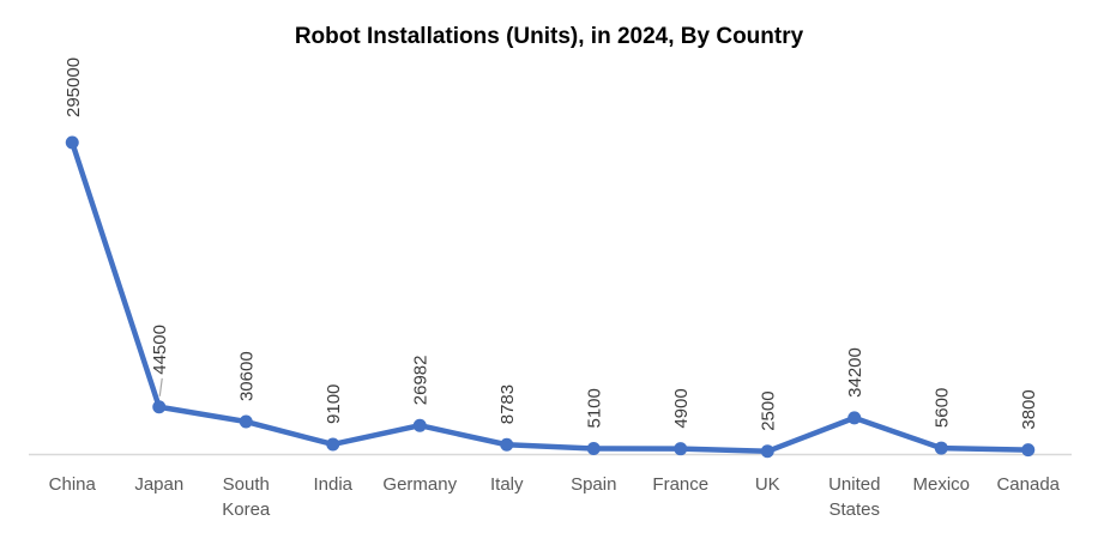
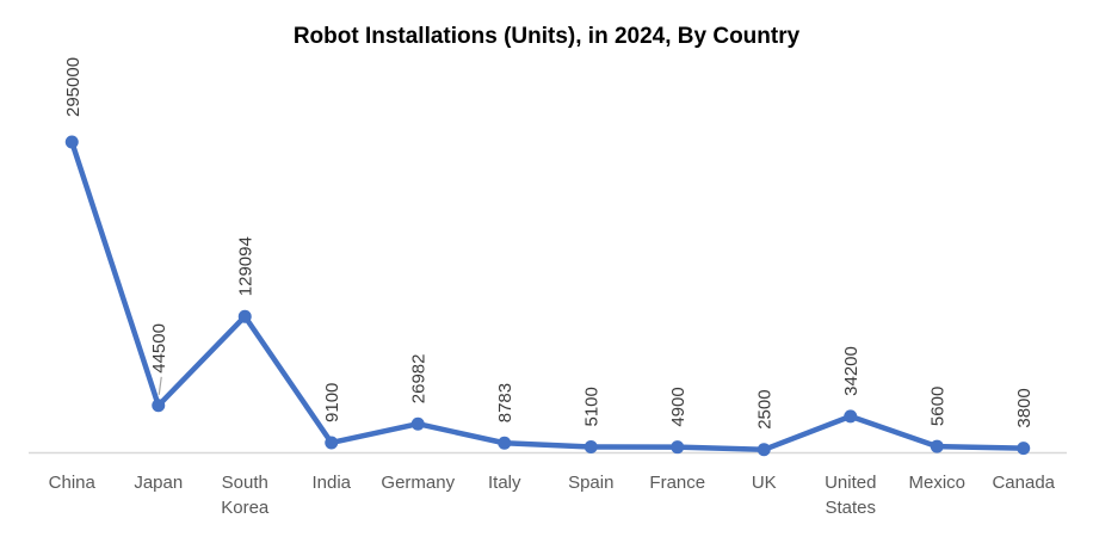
South Korea: 30600 -> 129094
